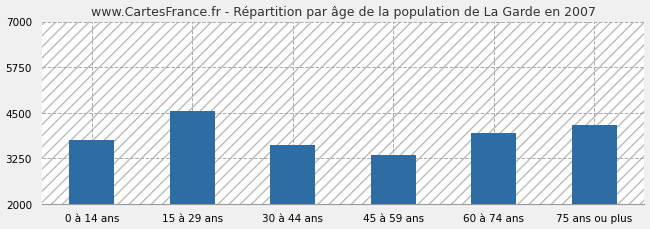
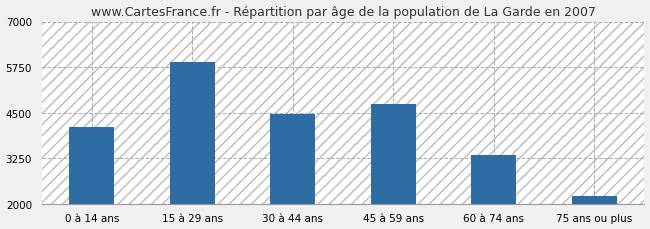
0 à 14 ans: 3750 -> 4100
15 à 29 ans: 4550 -> 5900
30 à 44 ans: 3600 -> 4450
45 à 59 ans: 3350 -> 4750
60 à 74 ans: 3950 -> 3350
75 ans ou plus: 4150 -> 2200
